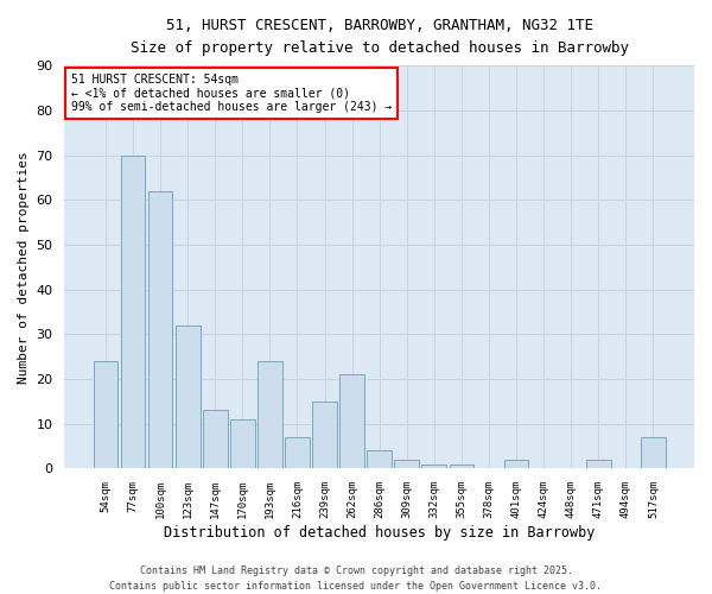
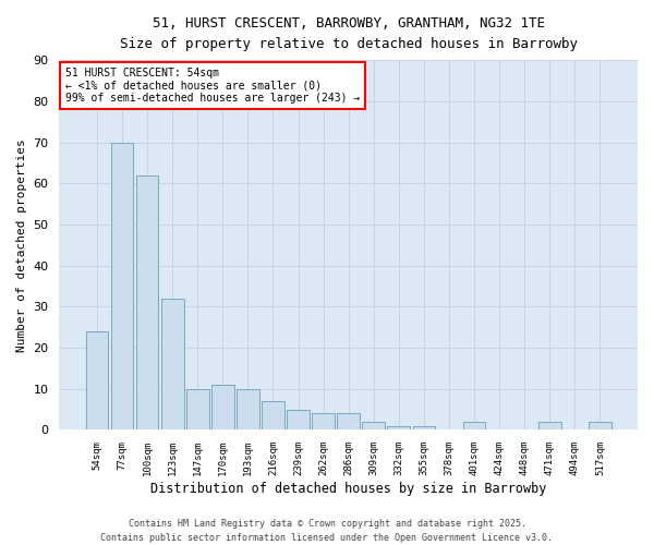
147sqm: 13 -> 10
193sqm: 24 -> 10
239sqm: 15 -> 5
262sqm: 21 -> 4
517sqm: 7 -> 2
